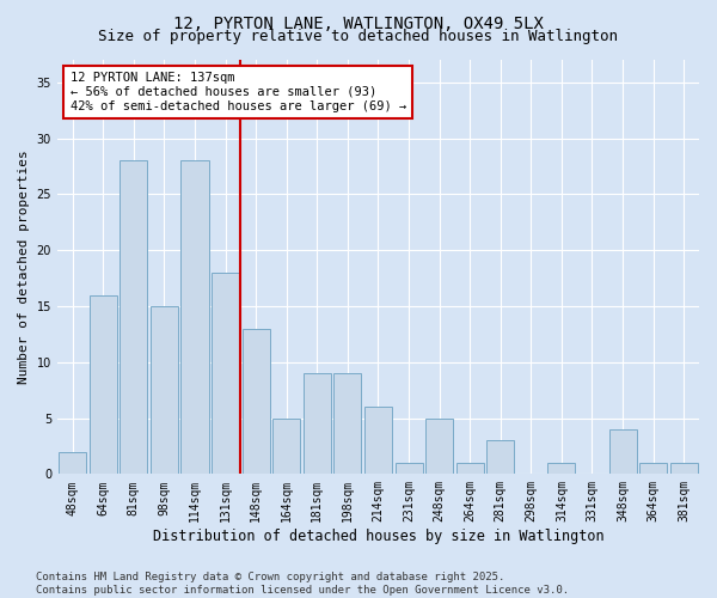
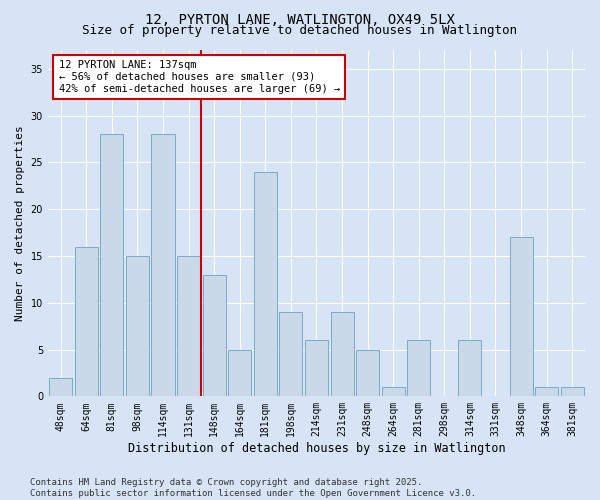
131sqm: 18 -> 15
181sqm: 9 -> 24
231sqm: 1 -> 9
281sqm: 3 -> 6
314sqm: 1 -> 6
348sqm: 4 -> 17
